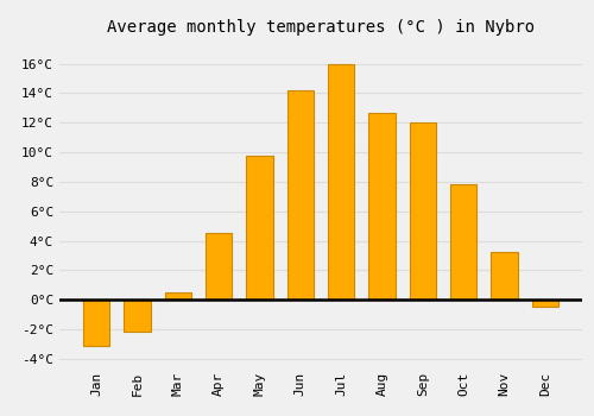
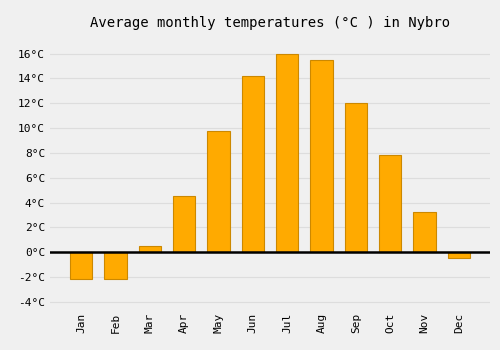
Jan: -3.1°C -> -2.2°C
Aug: 12.7°C -> 15.5°C
